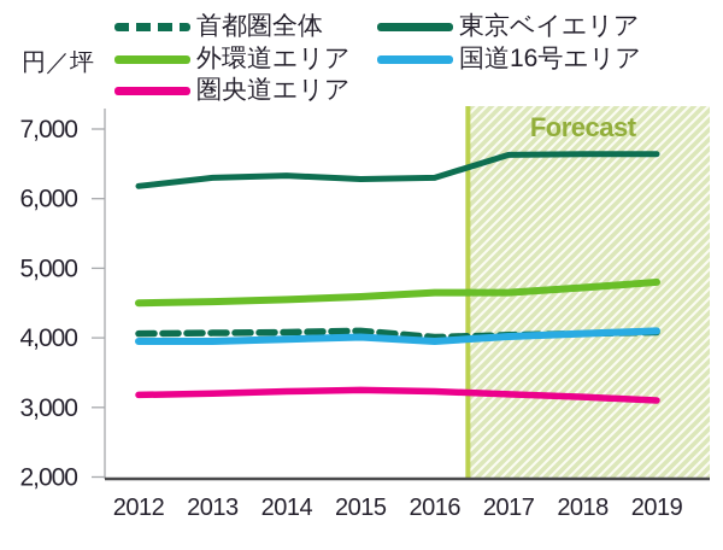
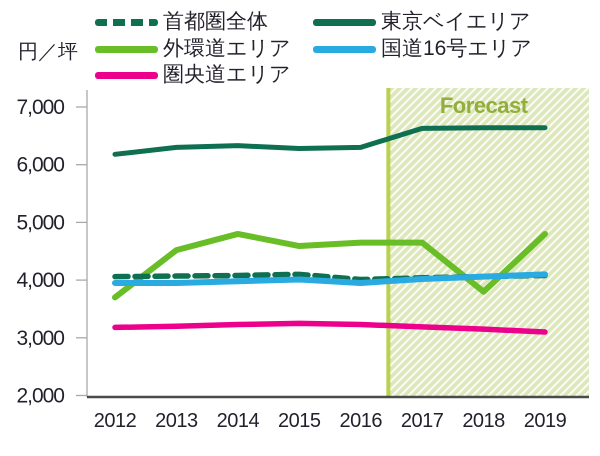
外環道エリア/2012: 4500 -> 3700
外環道エリア/2014: 4600 -> 4800
外環道エリア/2018: 4700 -> 3800
